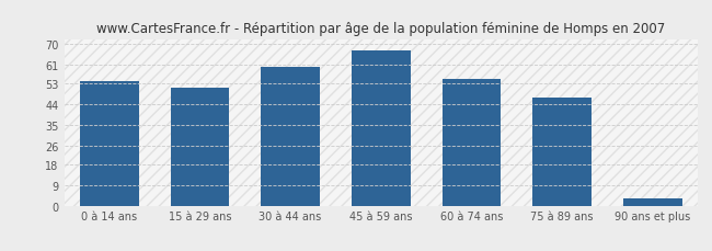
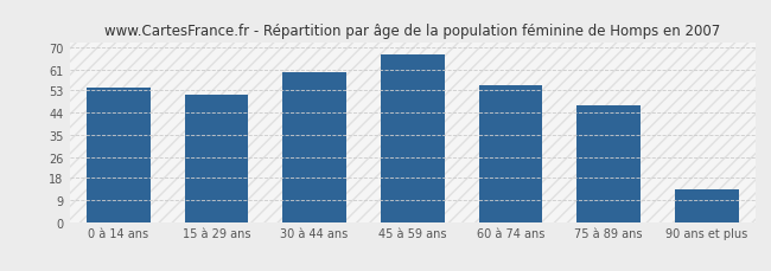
90 ans et plus: 3 -> 13
